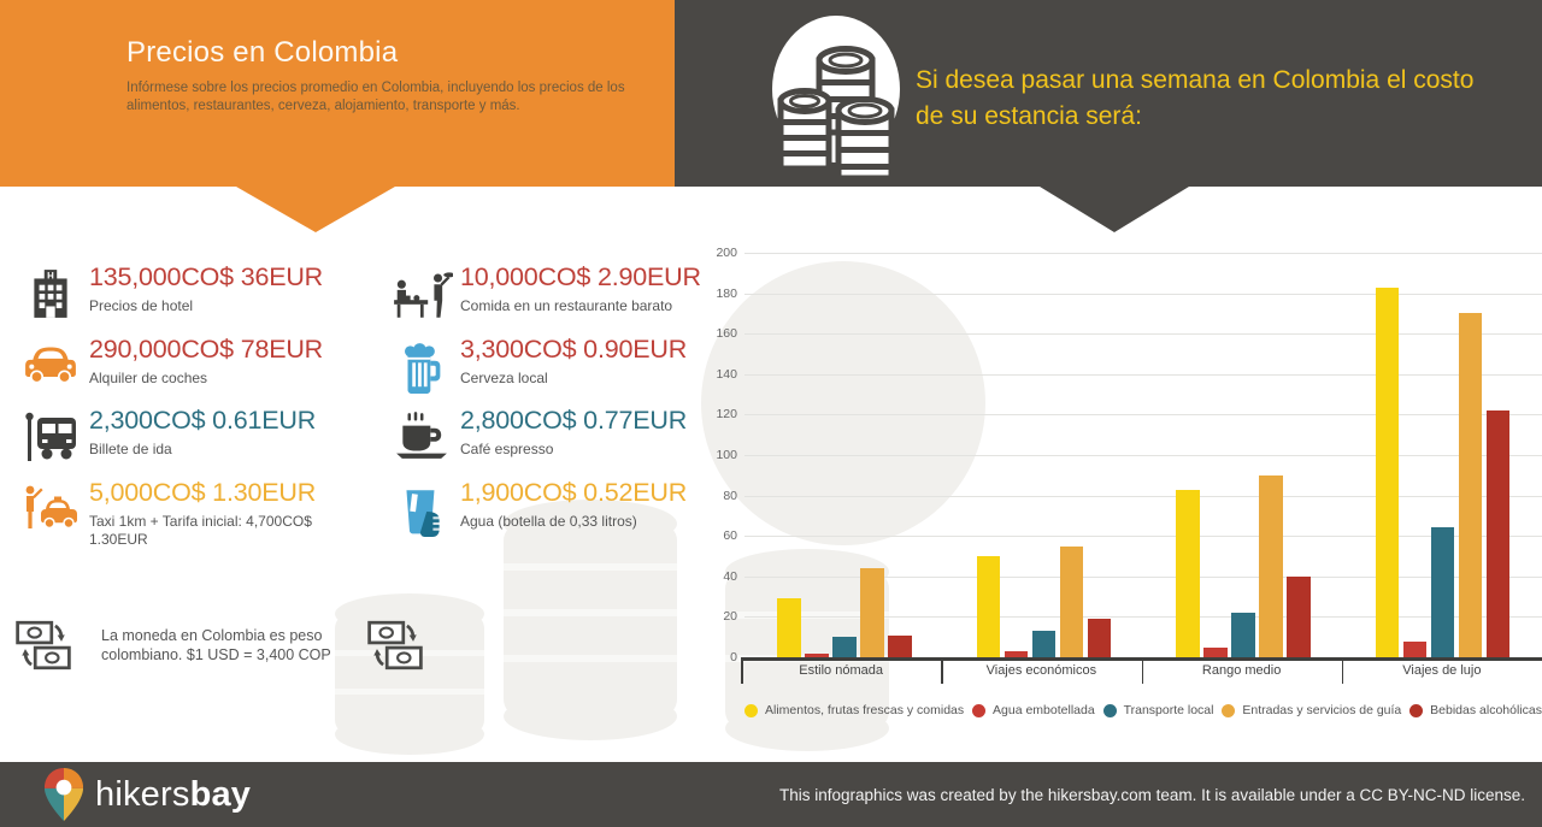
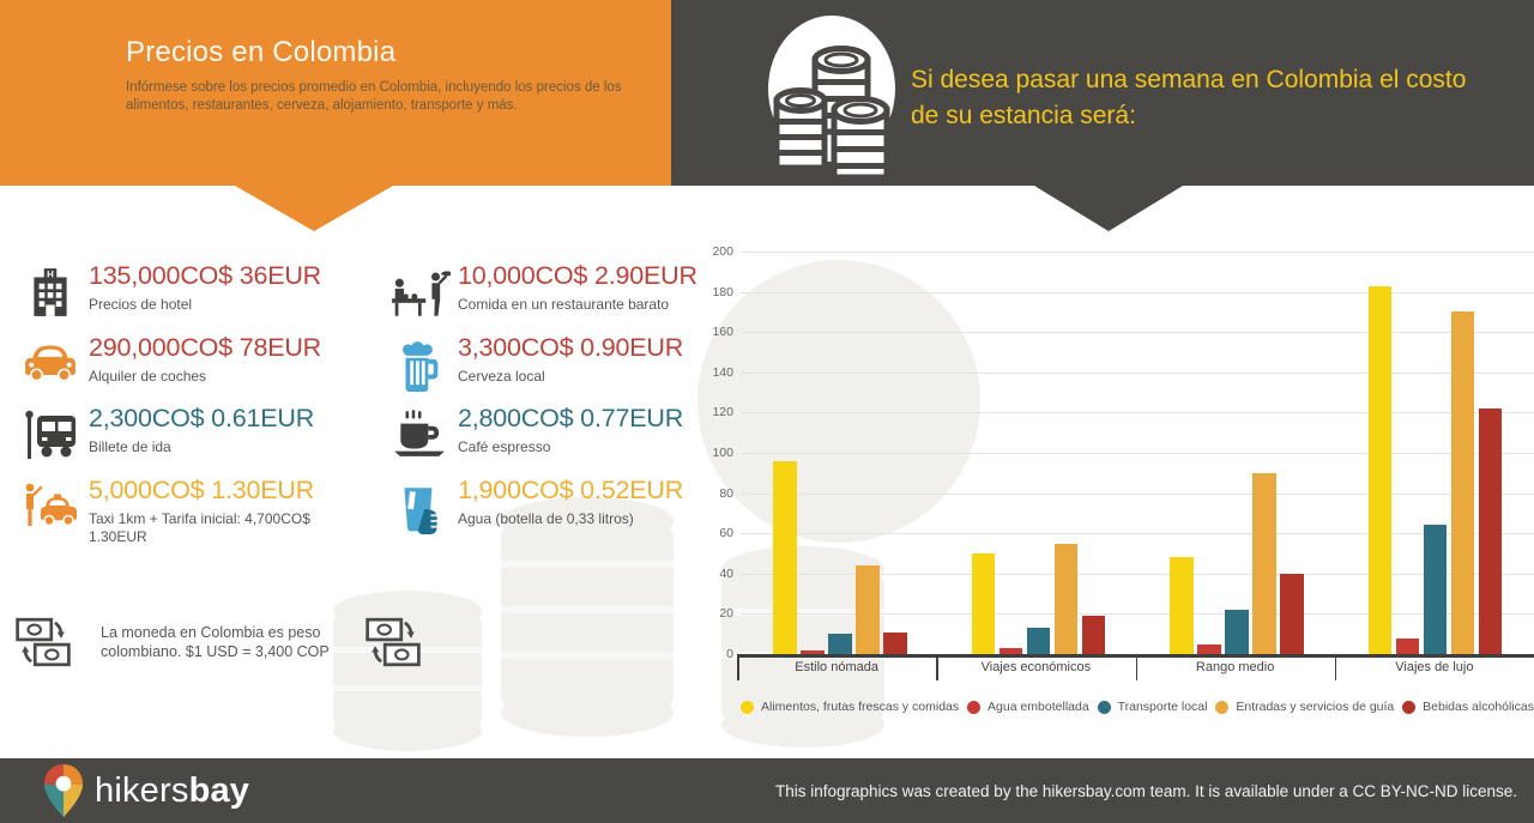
Alimentos, frutas frescas y comidas/Estilo nómada: 29 -> 96
Alimentos, frutas frescas y comidas/Rango medio: 83 -> 48
